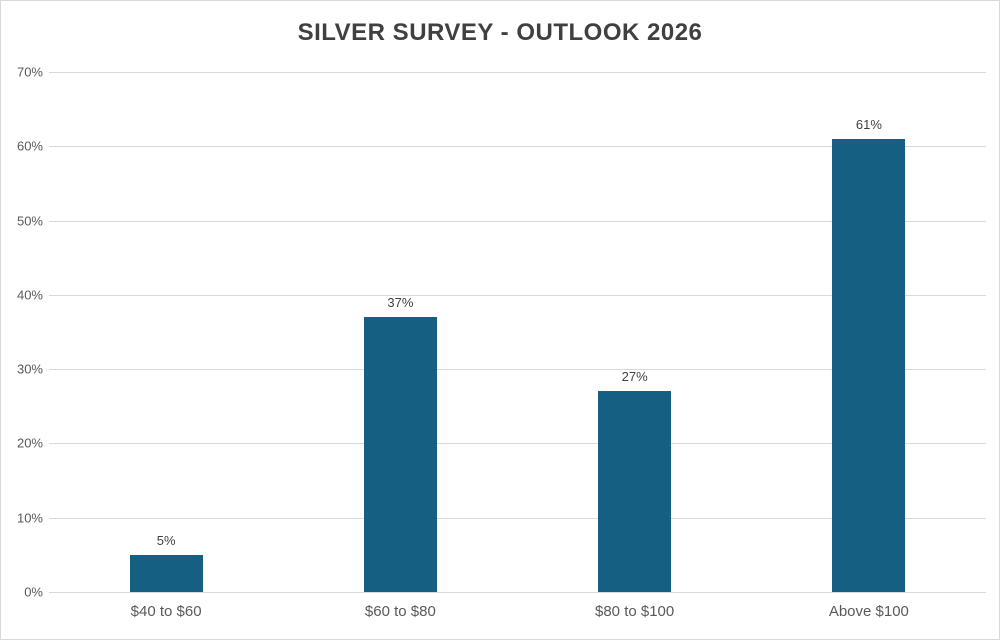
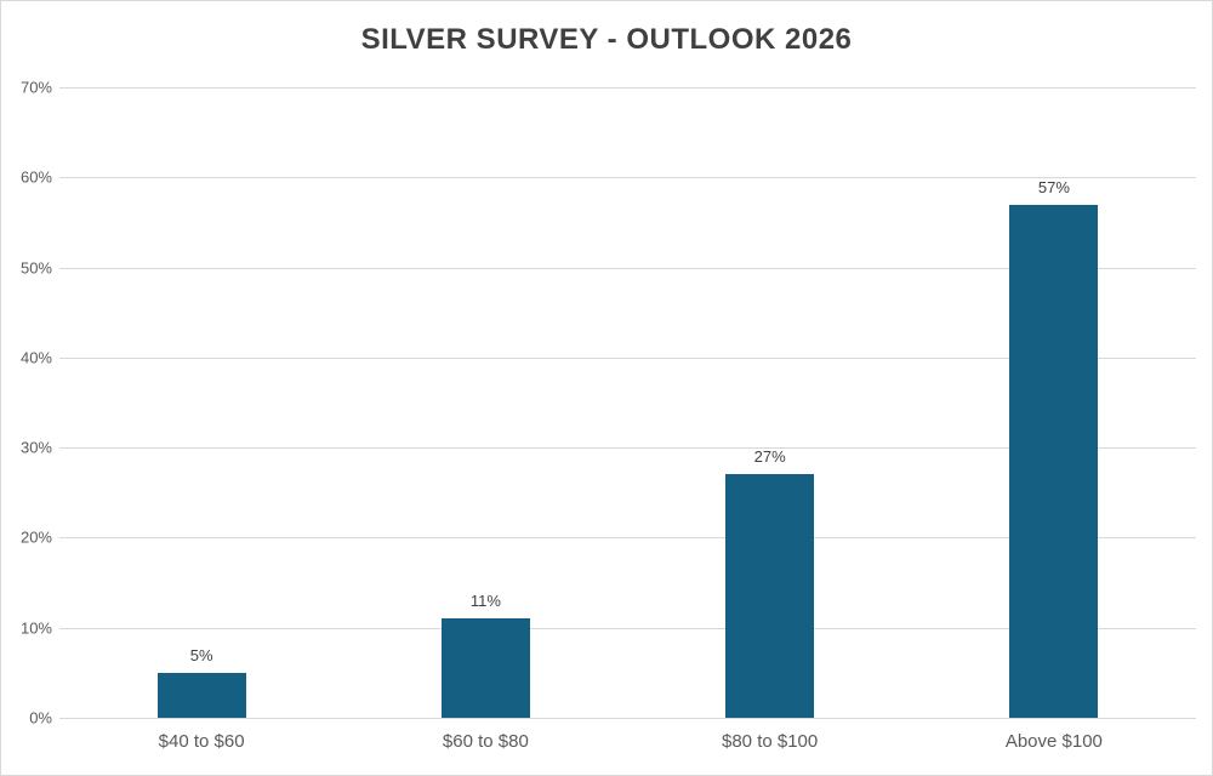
$60 to $80: 37% -> 11%
Above $100: 61% -> 57%
